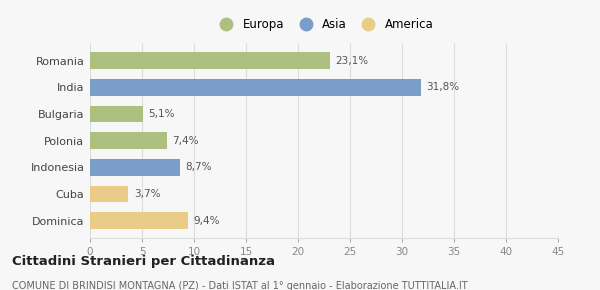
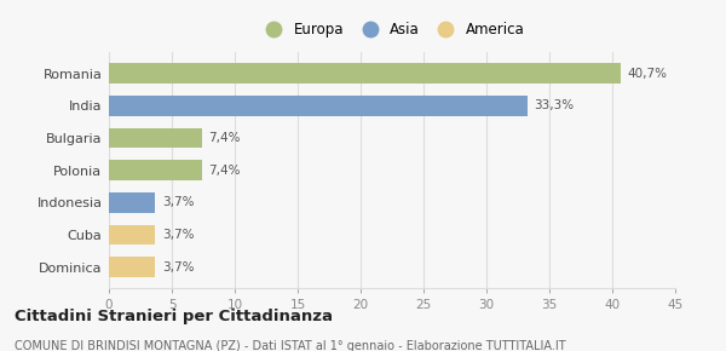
Romania: 23,1% -> 40,7%
India: 31,8% -> 33,3%
Bulgaria: 5,1% -> 7,4%
Indonesia: 8,7% -> 3,7%
Dominica: 9,4% -> 3,7%
